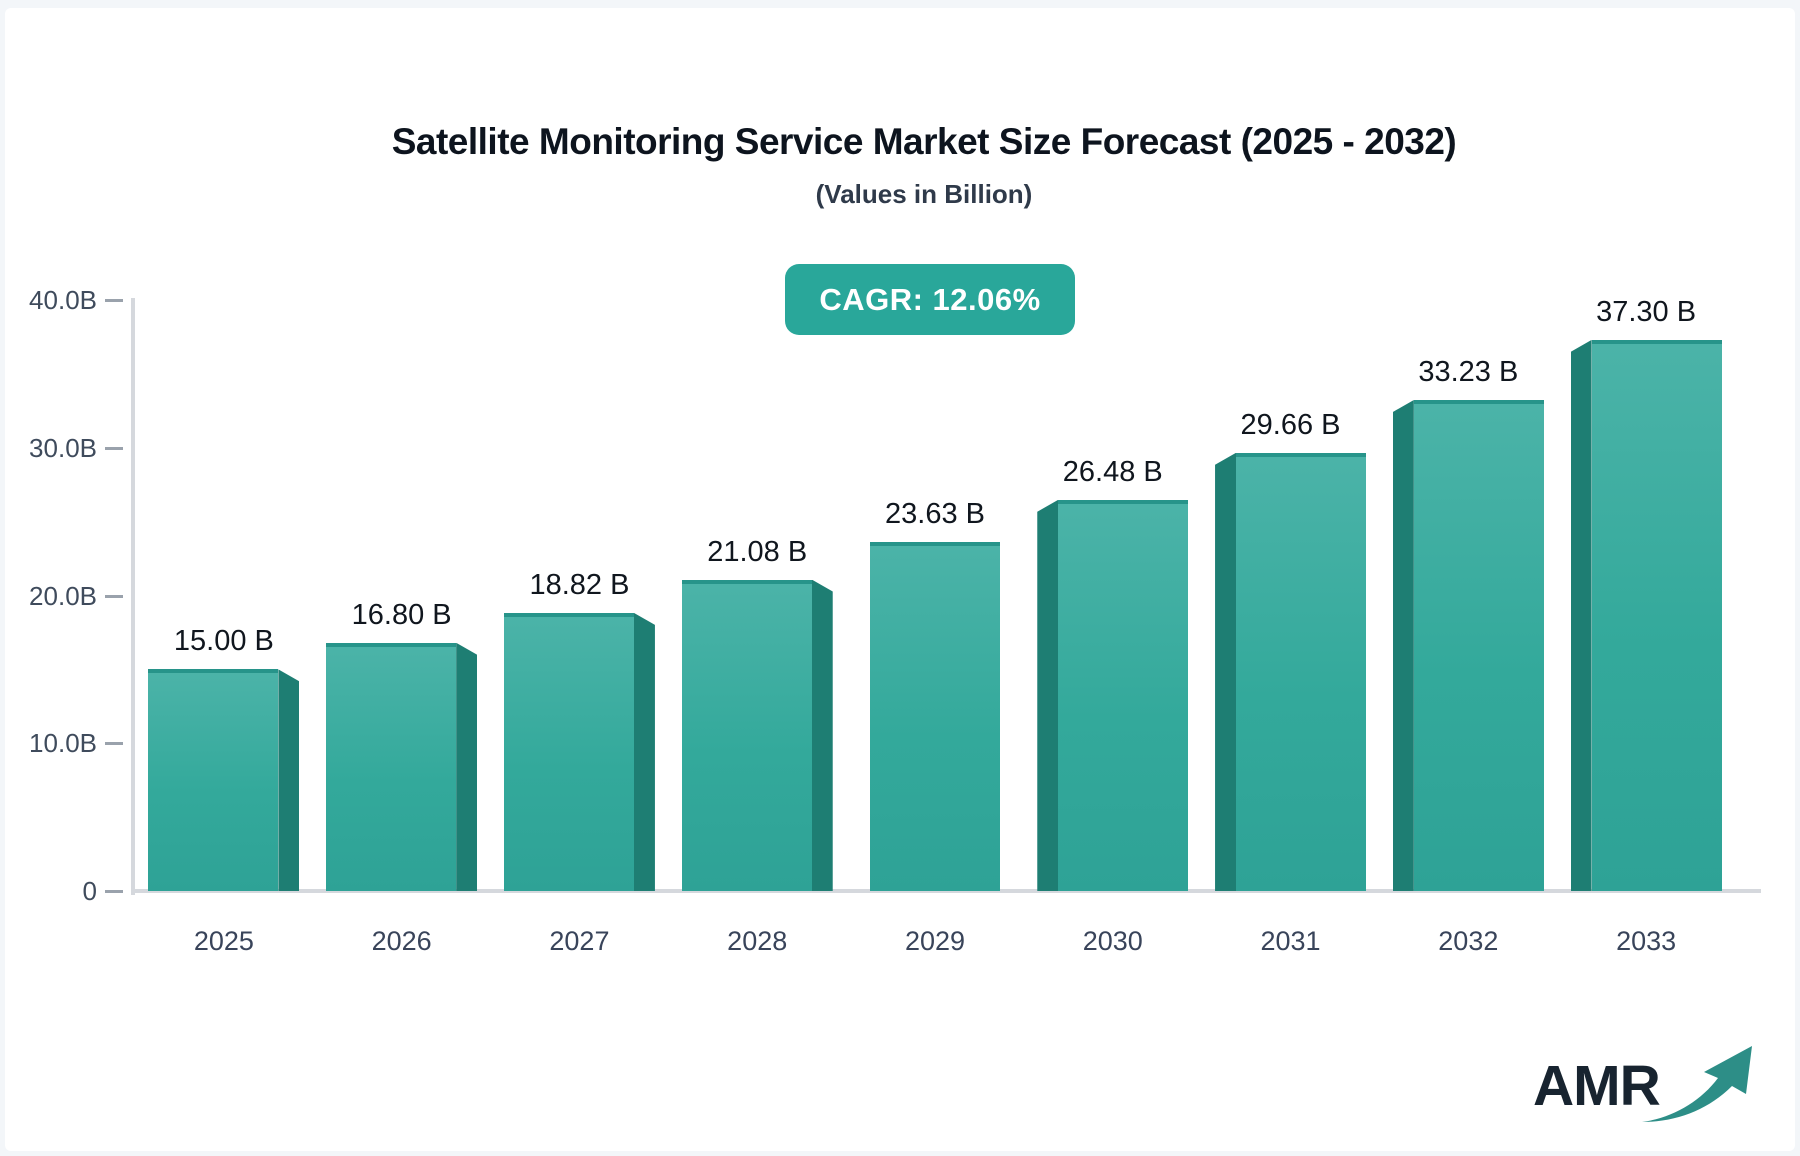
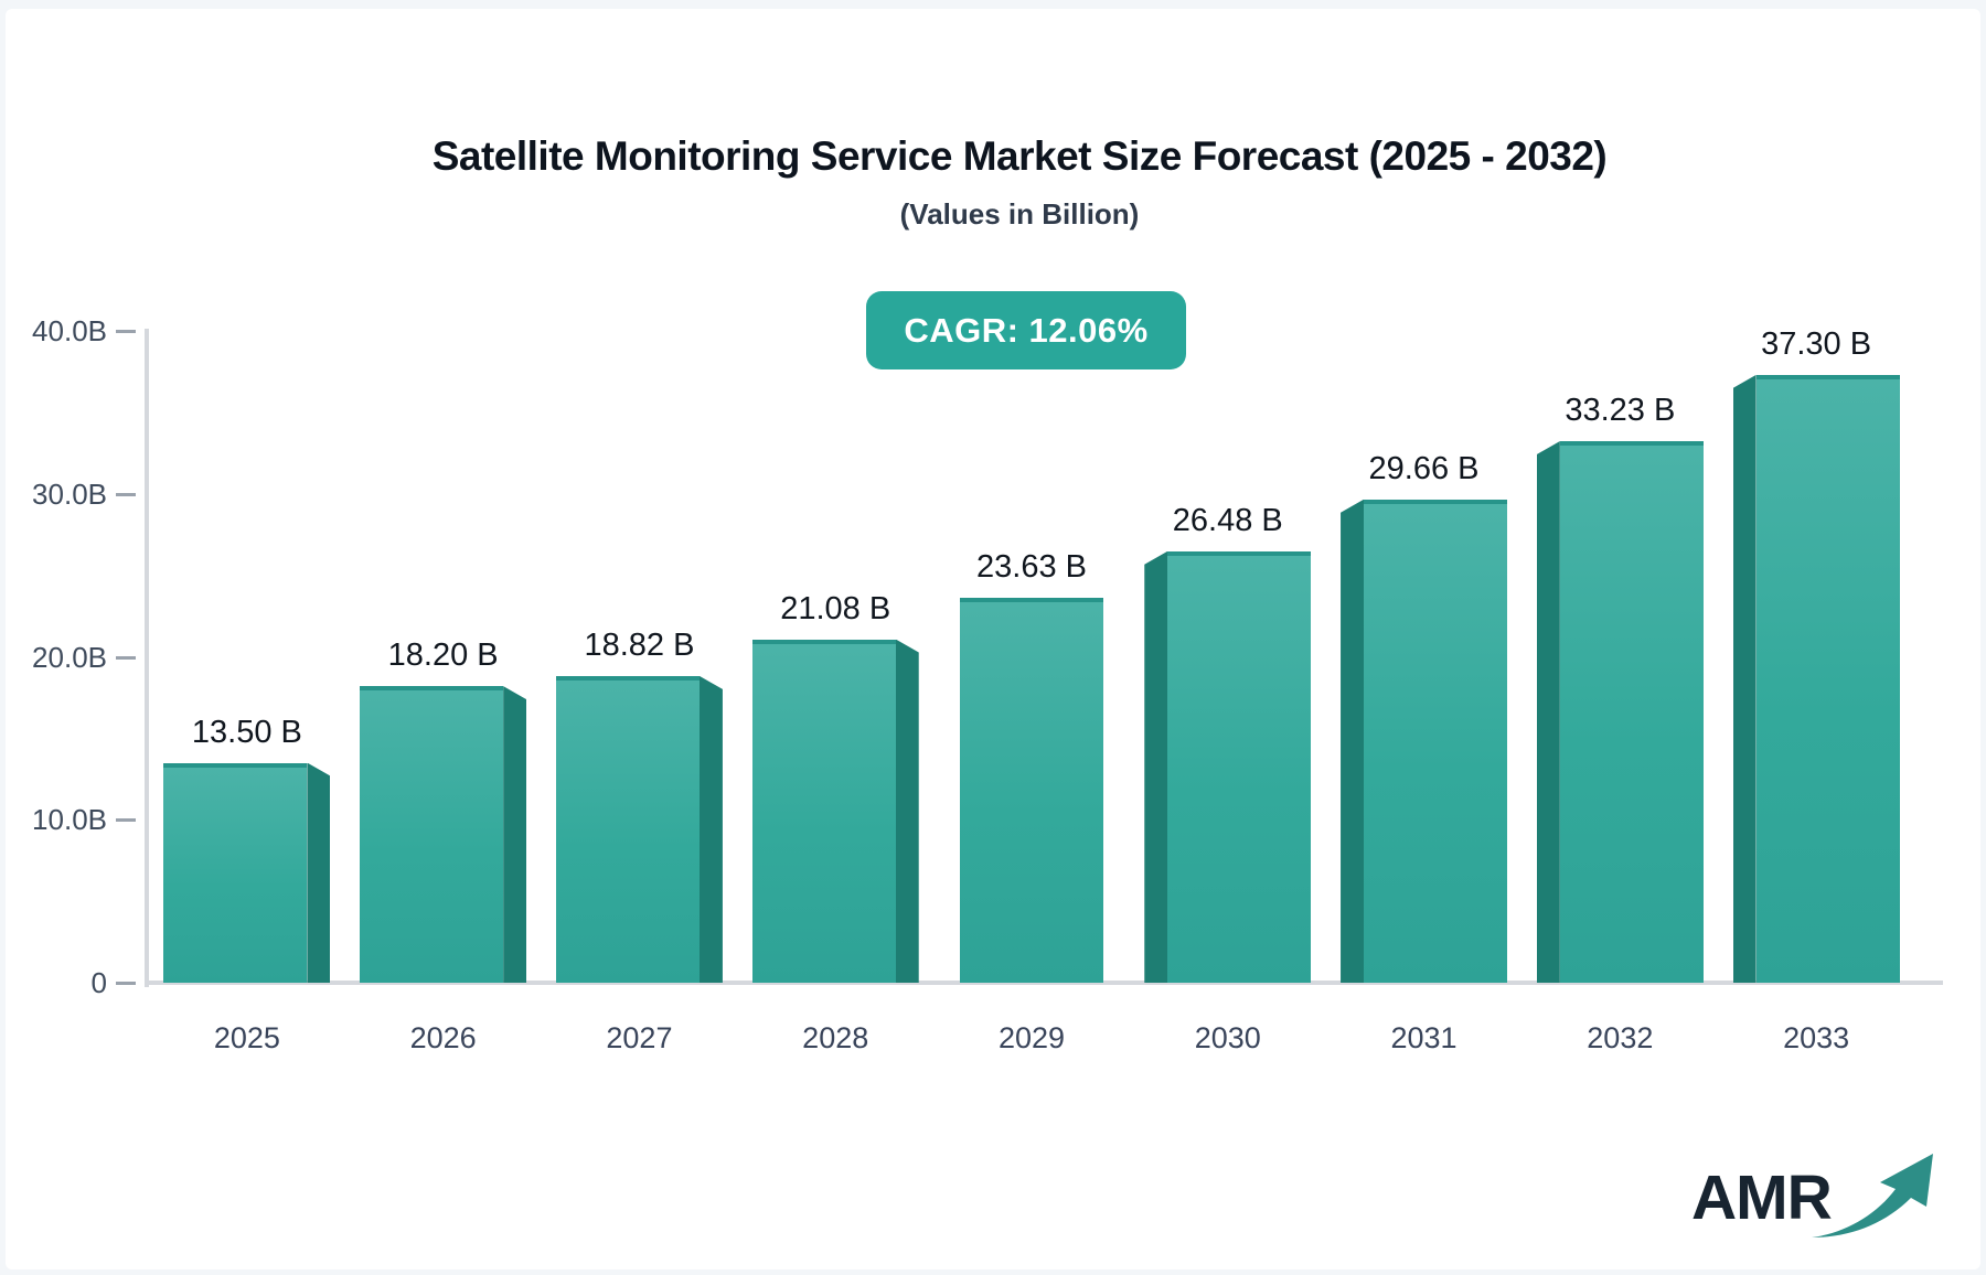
2025: 15.00 -> 13.50
2026: 16.80 -> 18.20
